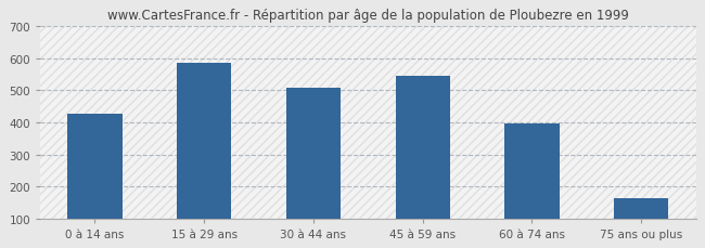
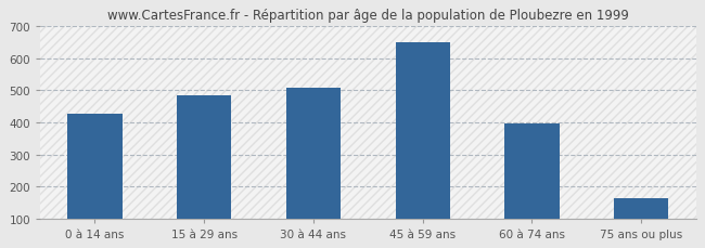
15 à 29 ans: 585 -> 483
45 à 59 ans: 545 -> 650
